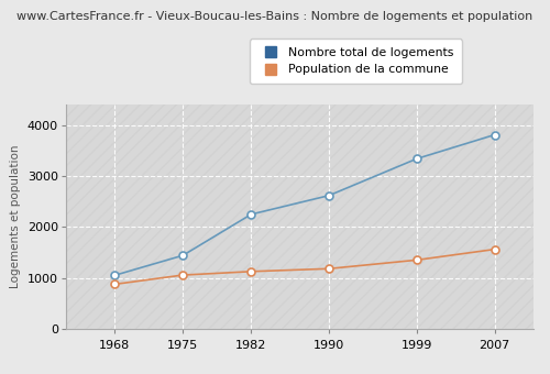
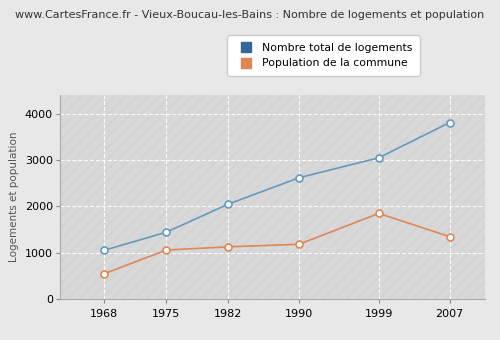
Population de la commune/1968: 880 -> 550
Nombre total de logements/1982: 2250 -> 2050
Nombre total de logements/1999: 3340 -> 3050
Population de la commune/1999: 1360 -> 1850
Population de la commune/2007: 1560 -> 1350
